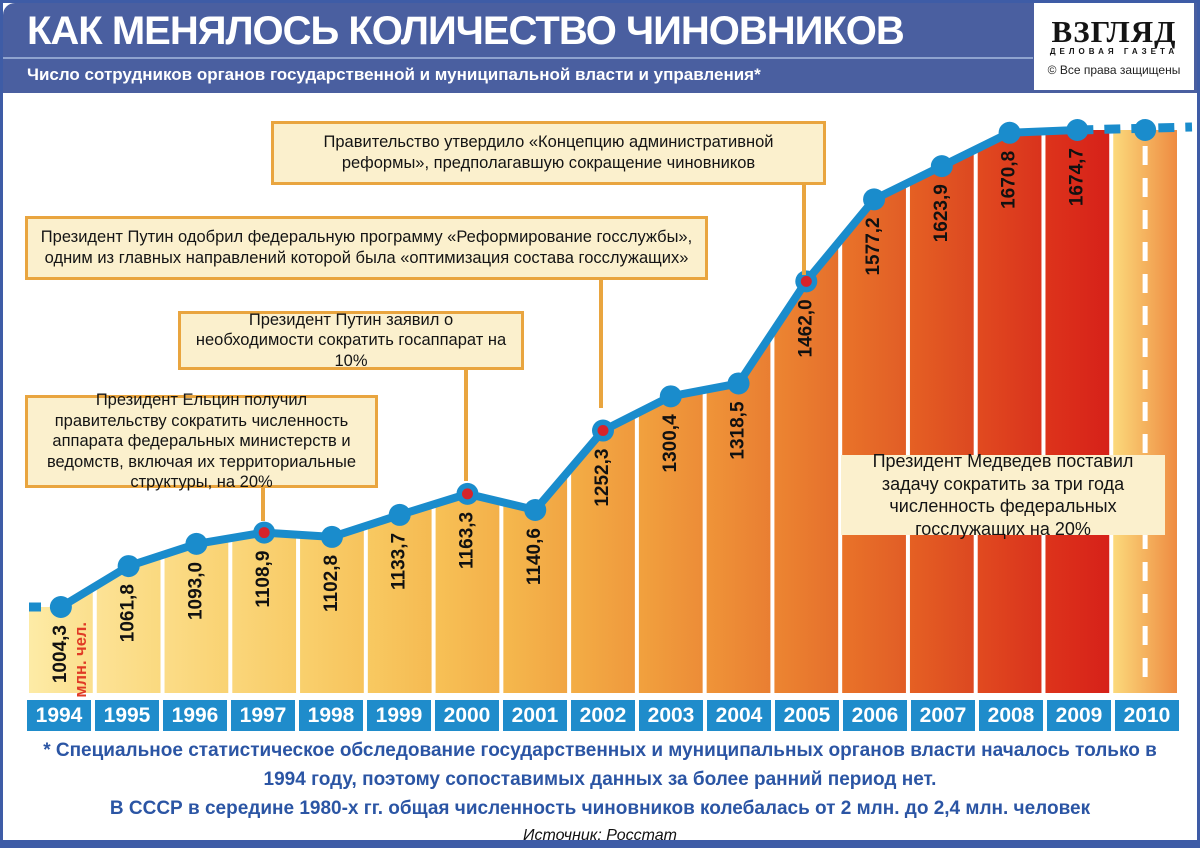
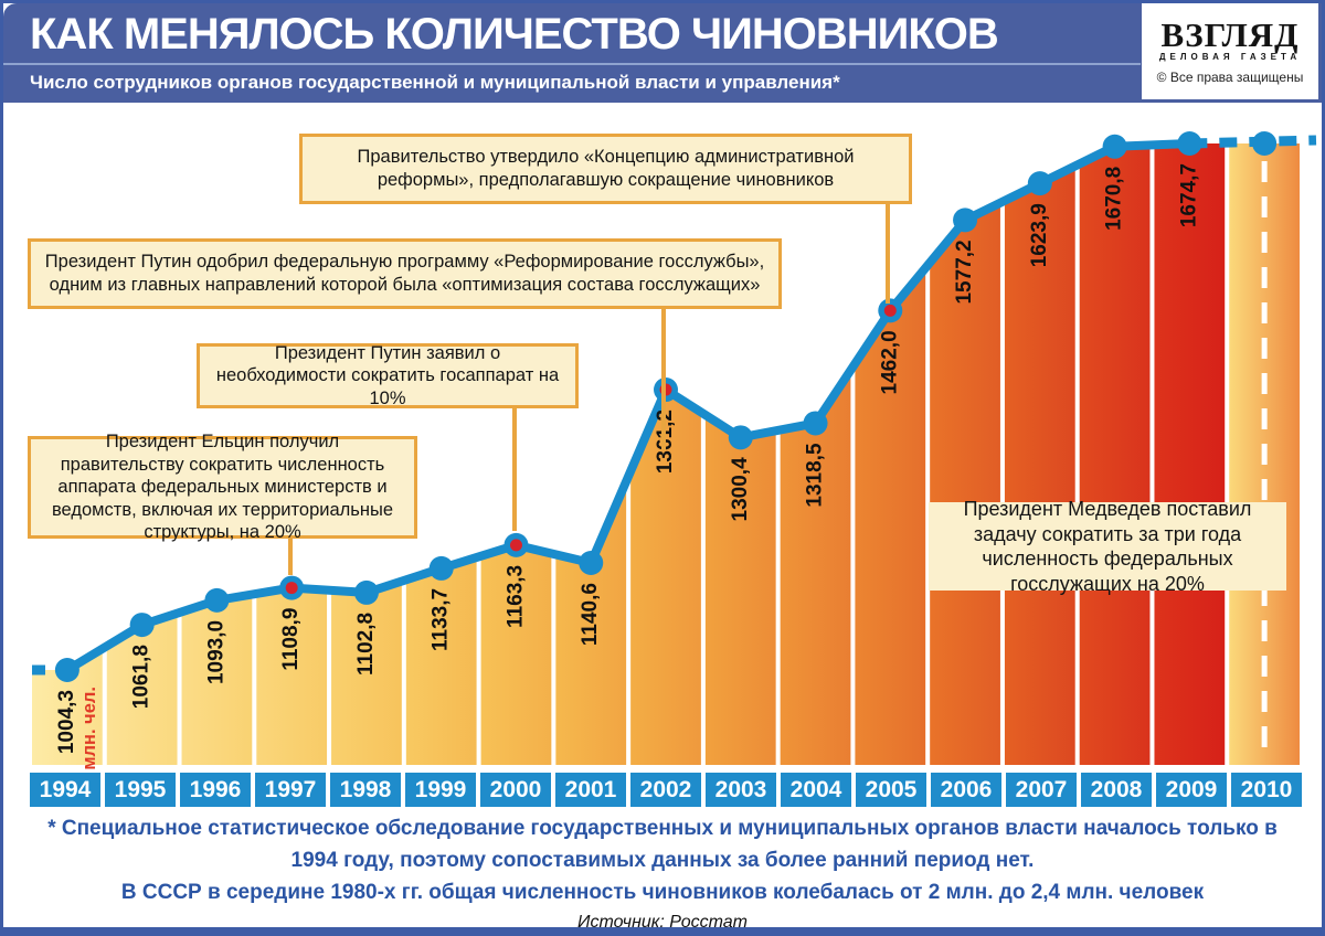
2002: 1252,3 -> 1361,2
